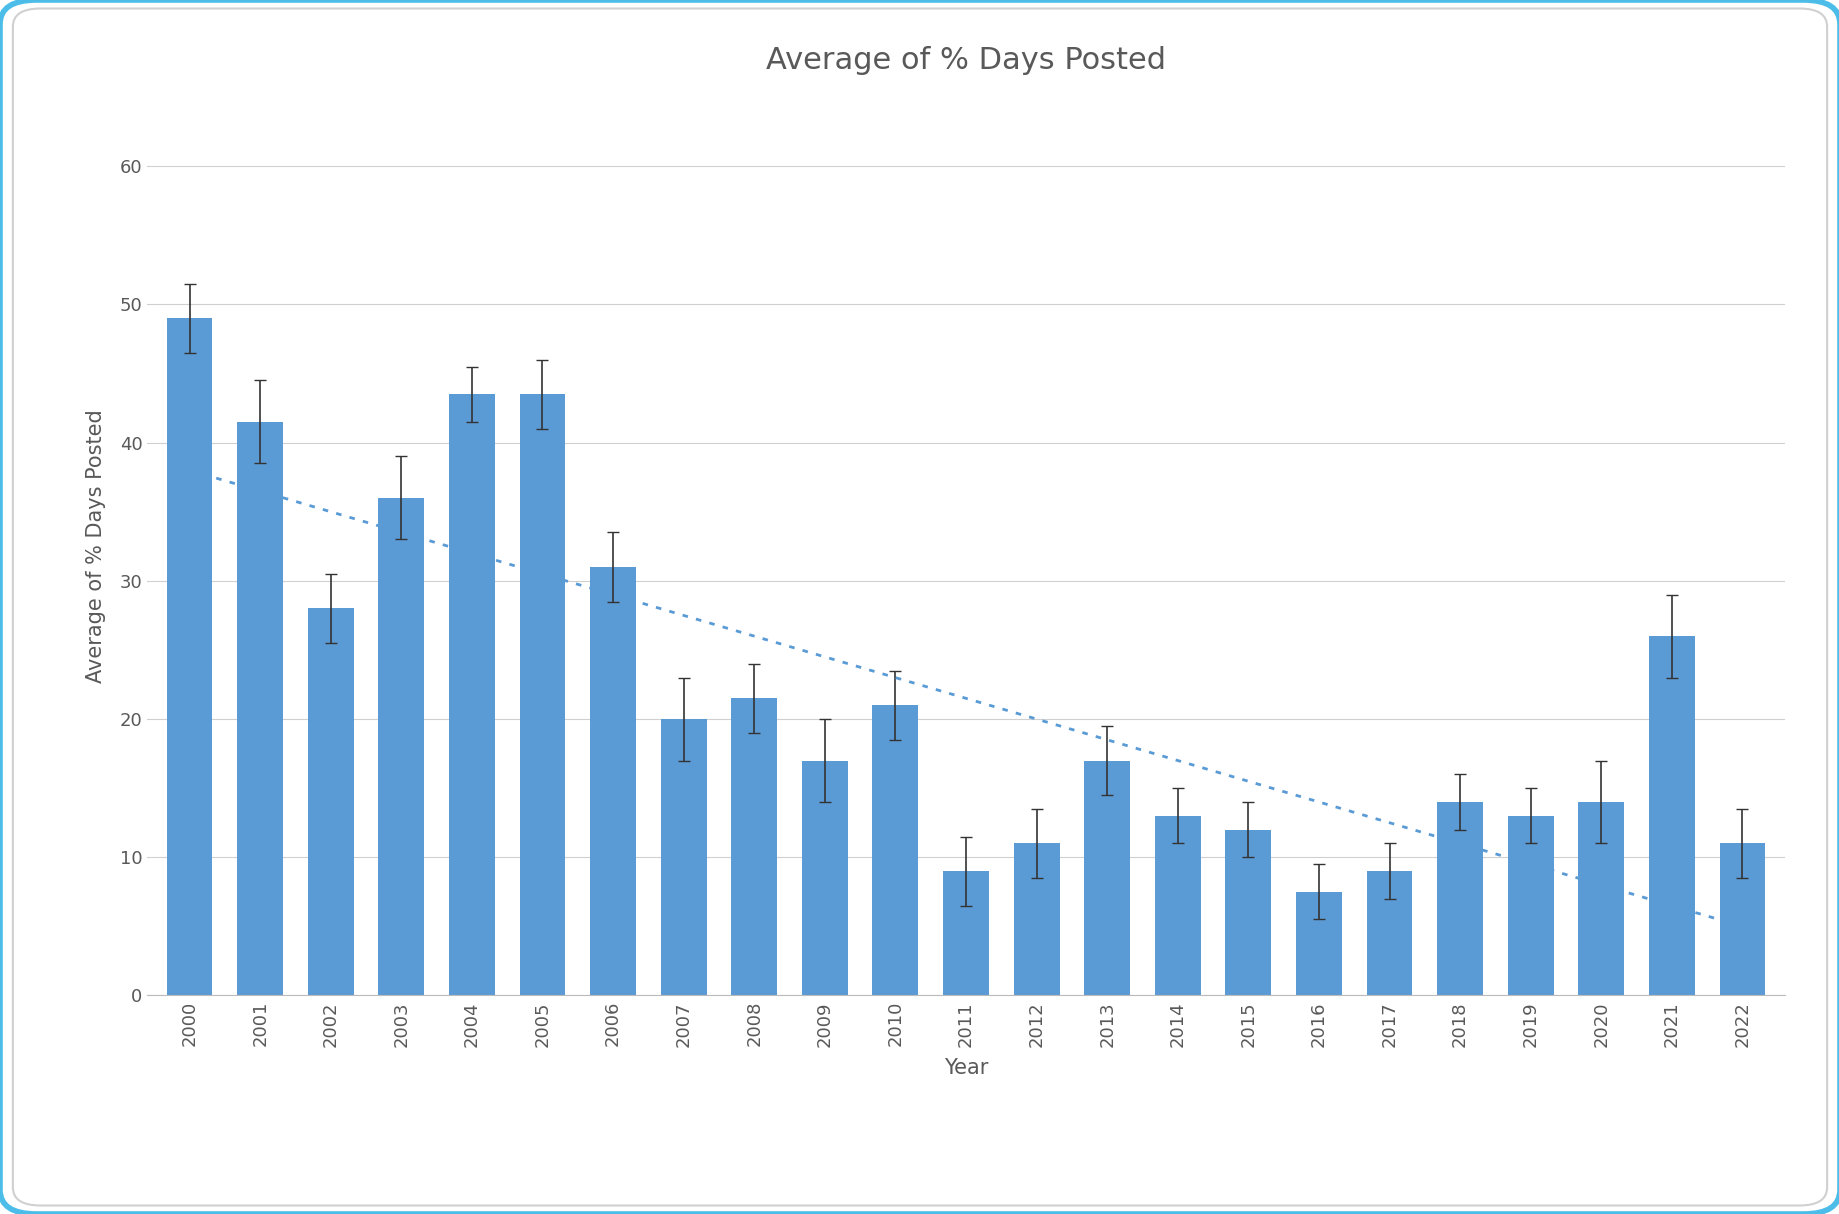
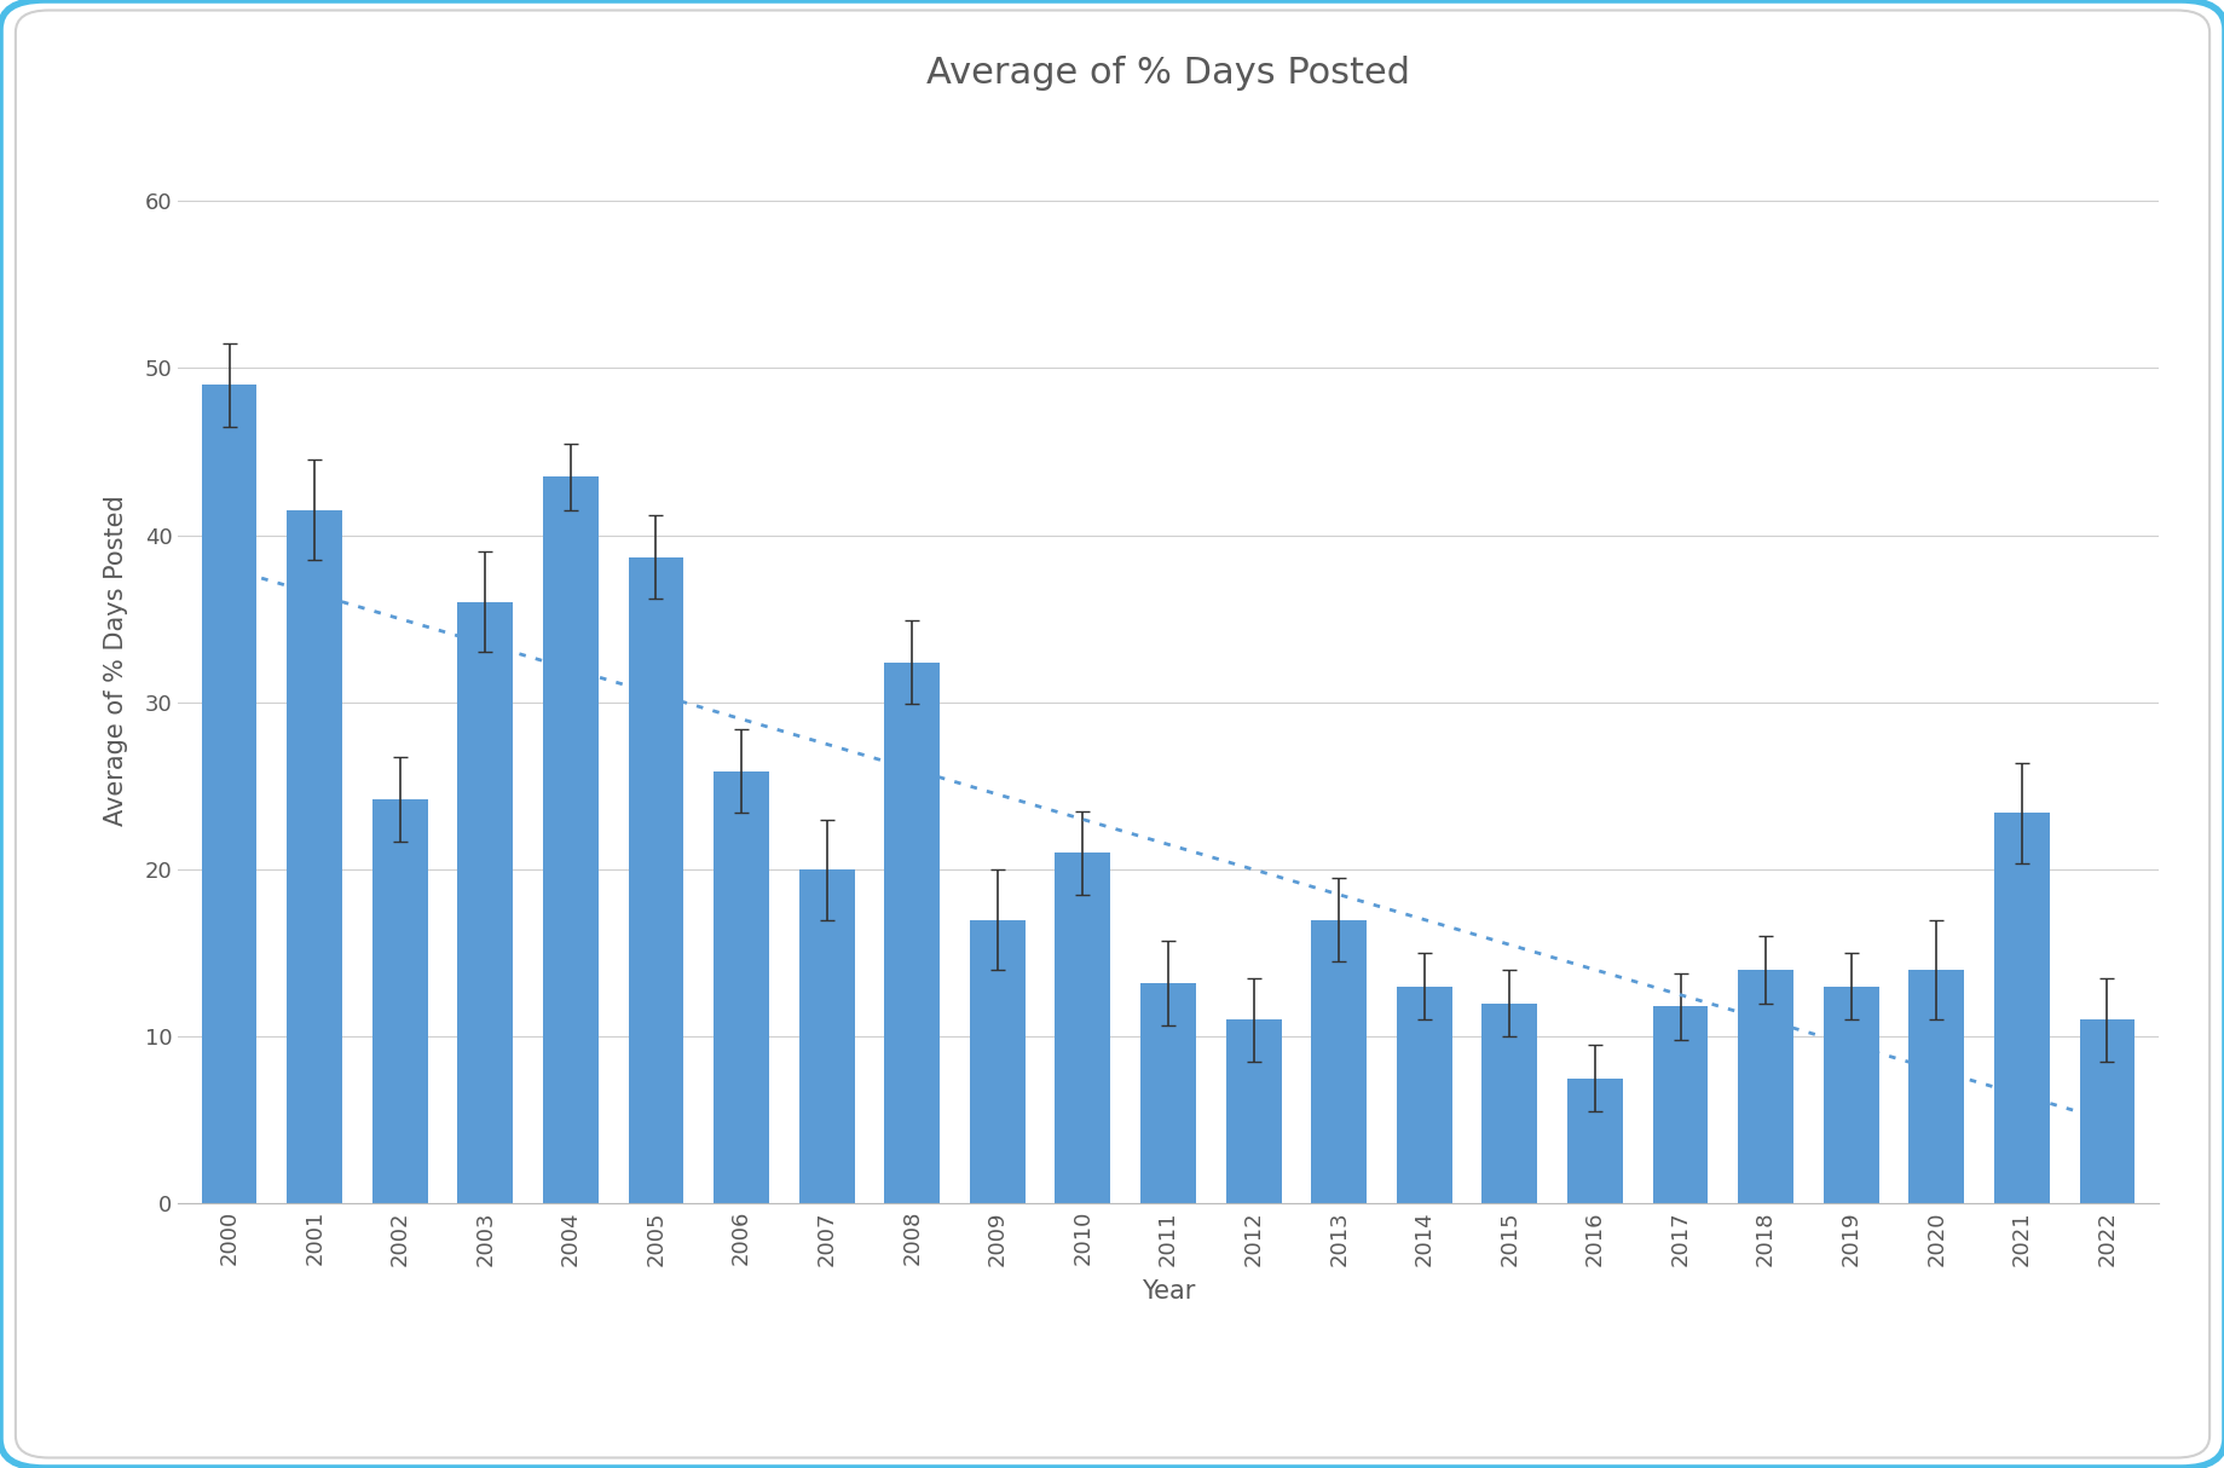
2002: 28.0 -> 24.2
2005: 43.5 -> 38.7
2006: 31.0 -> 25.9
2008: 21.5 -> 32.4
2011: 9.0 -> 13.2
2017: 9.0 -> 11.8
2021: 26.0 -> 23.4
